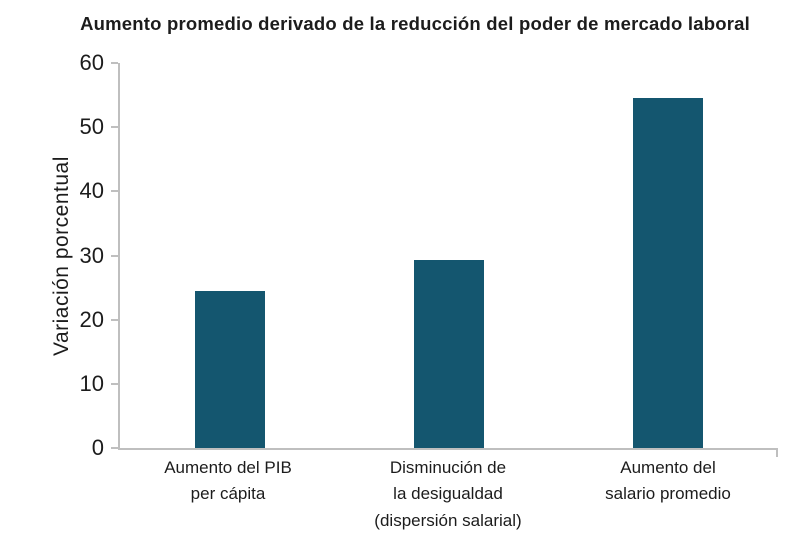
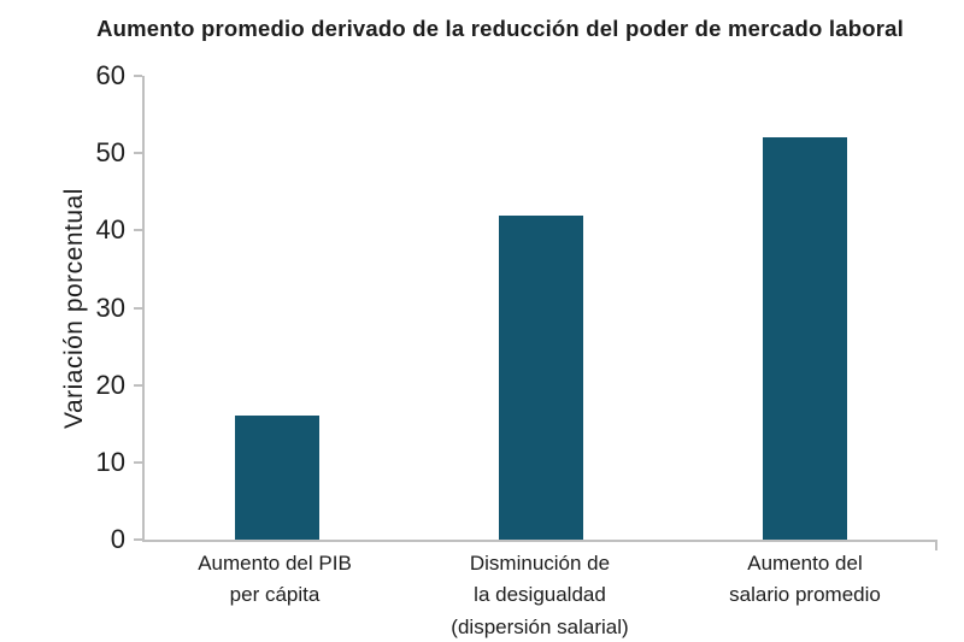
Aumento del PIB per cápita: 24 -> 16
Disminución de la desigualdad (dispersión salarial): 29 -> 42
Aumento del salario promedio: 54 -> 52
